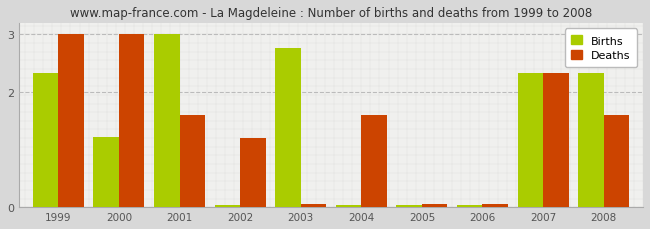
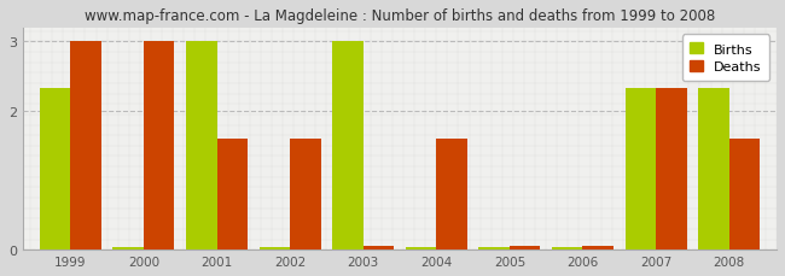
Births/2000: 1.22 -> 0.03
Deaths/2002: 1.20 -> 1.60
Births/2003: 2.76 -> 3.00
